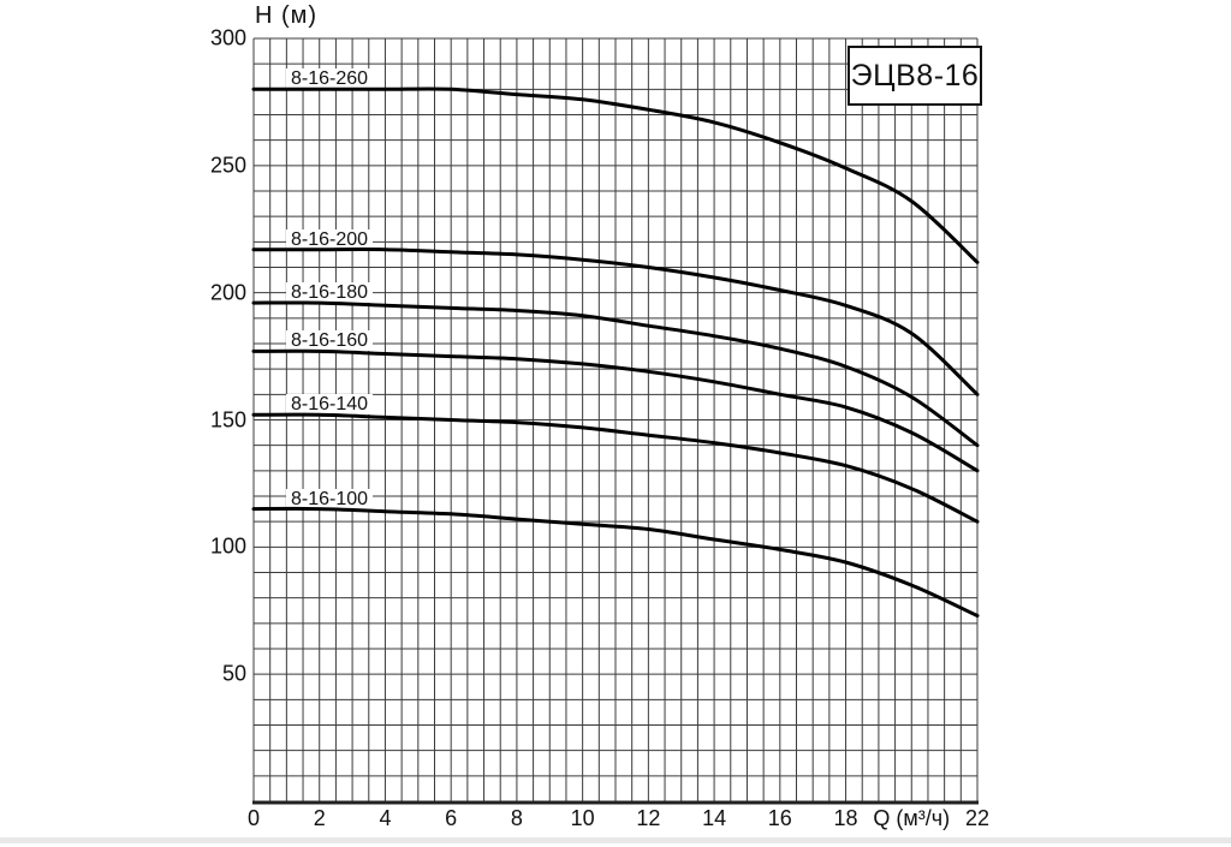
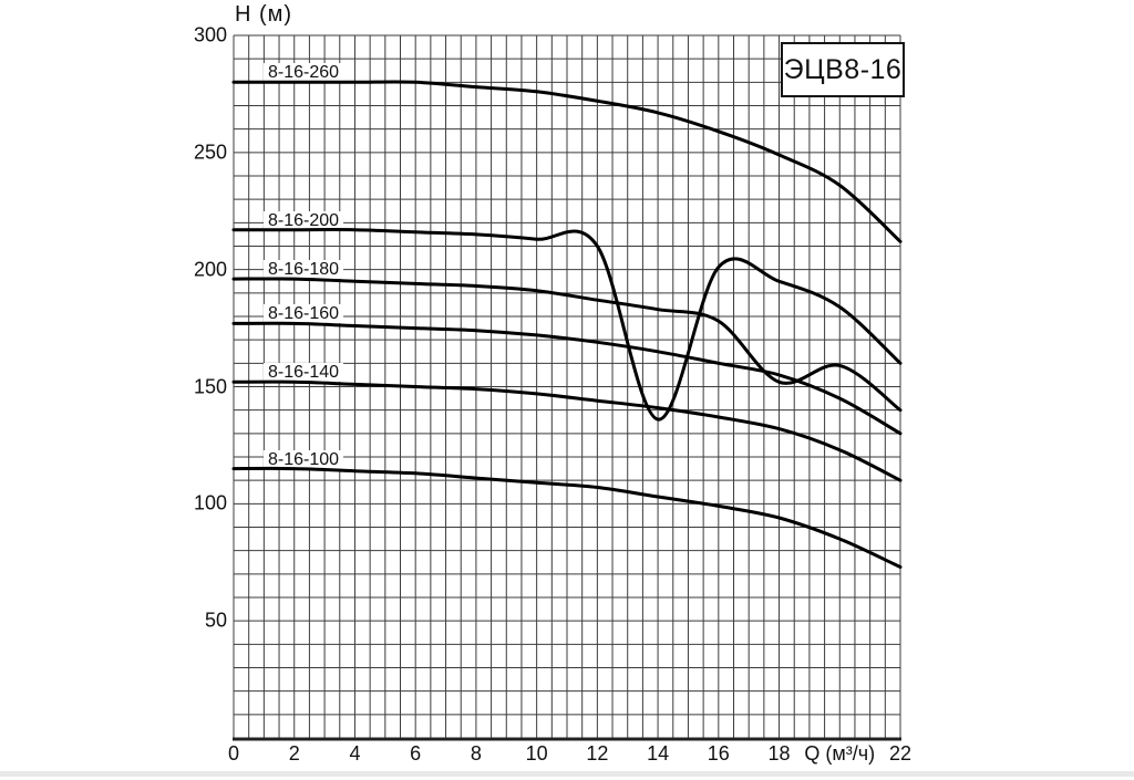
8-16-200/14: 206 -> 136
8-16-180/18: 171 -> 152
